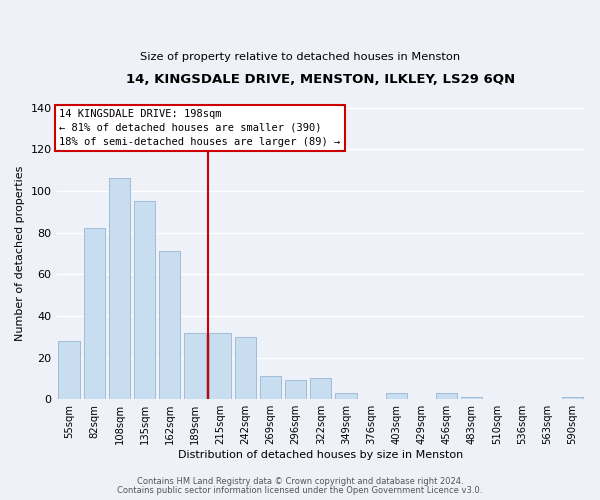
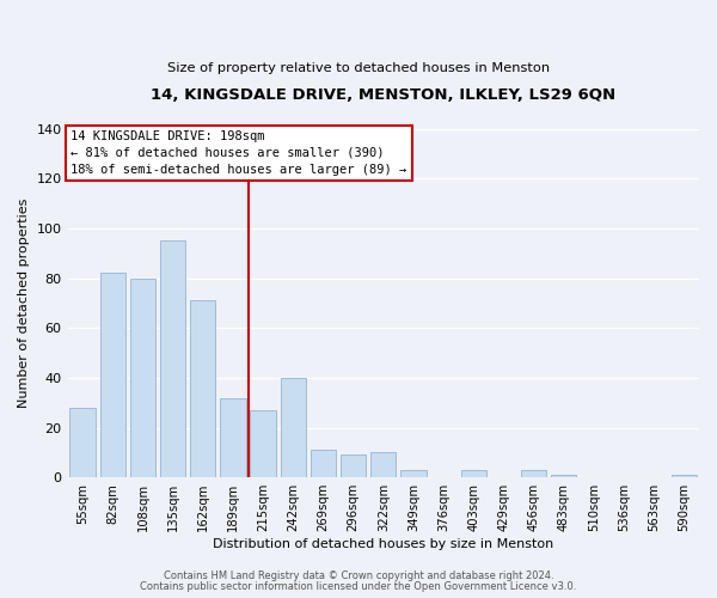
108sqm: 106 -> 80
215sqm: 32 -> 27
242sqm: 30 -> 40
